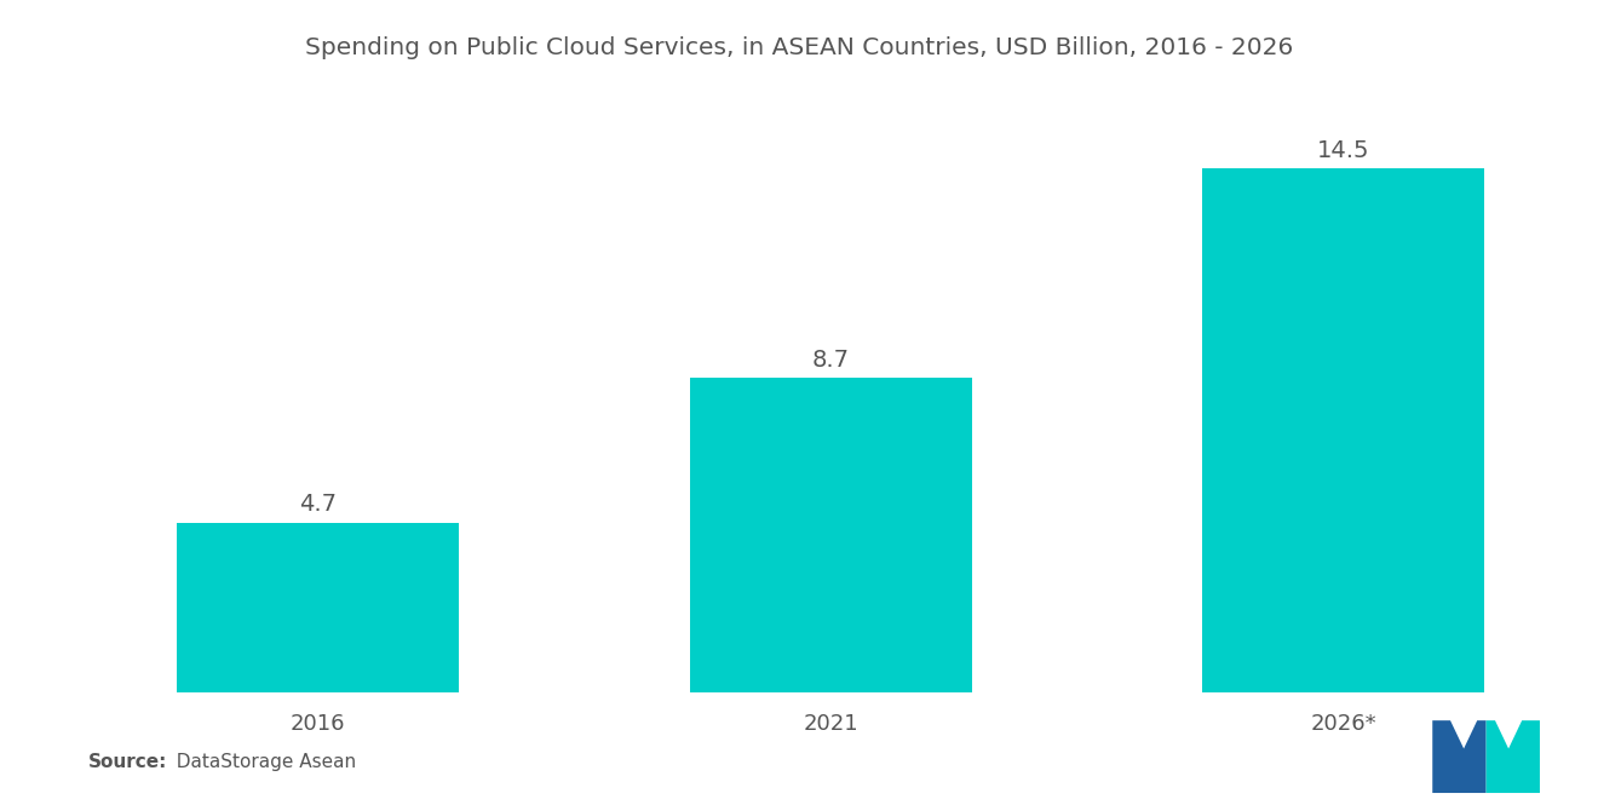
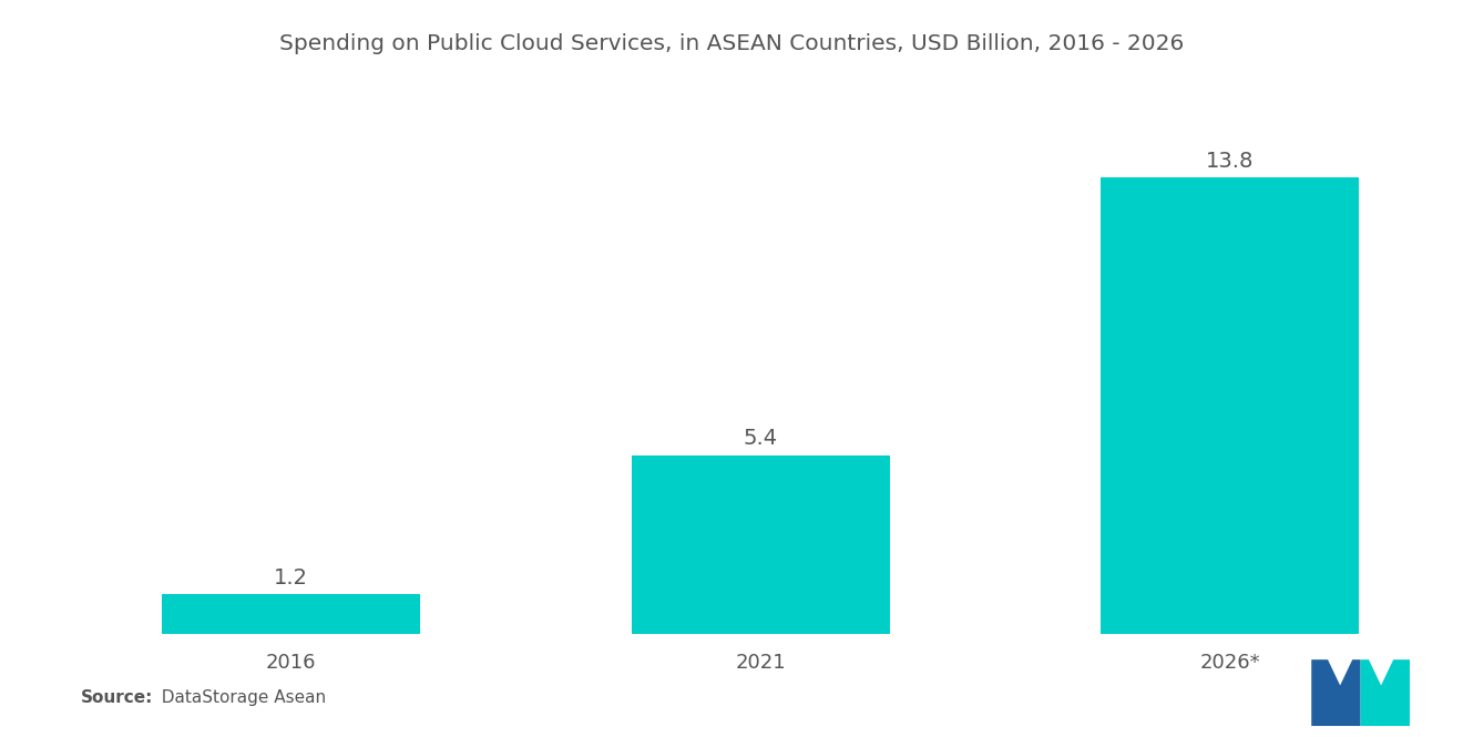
2016: 4.7 -> 1.2
2021: 8.7 -> 5.4
2026*: 14.5 -> 13.8
